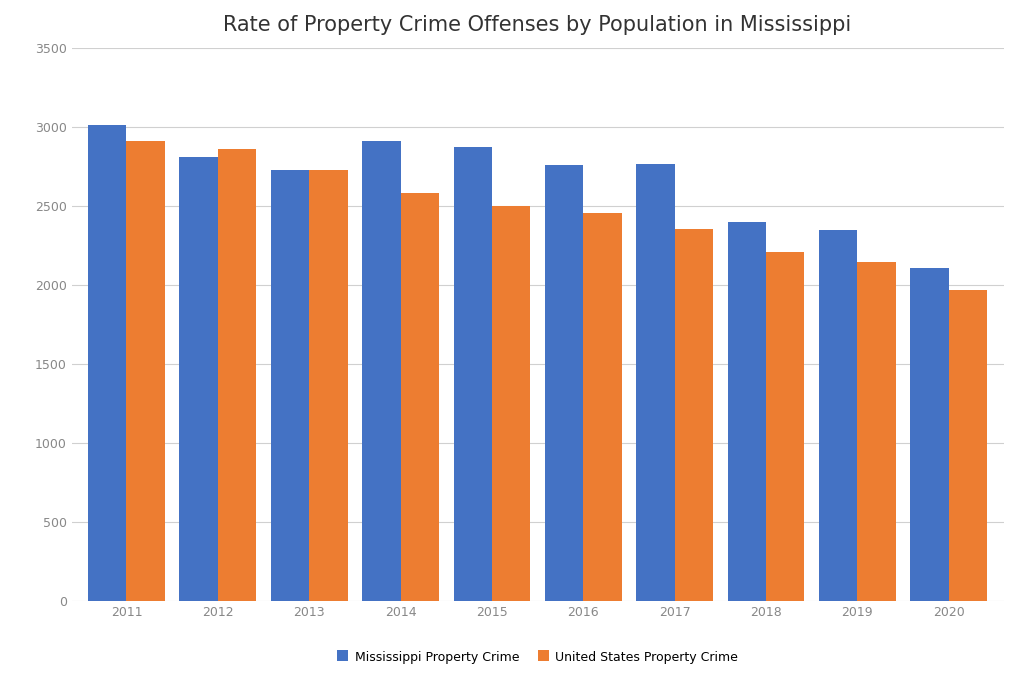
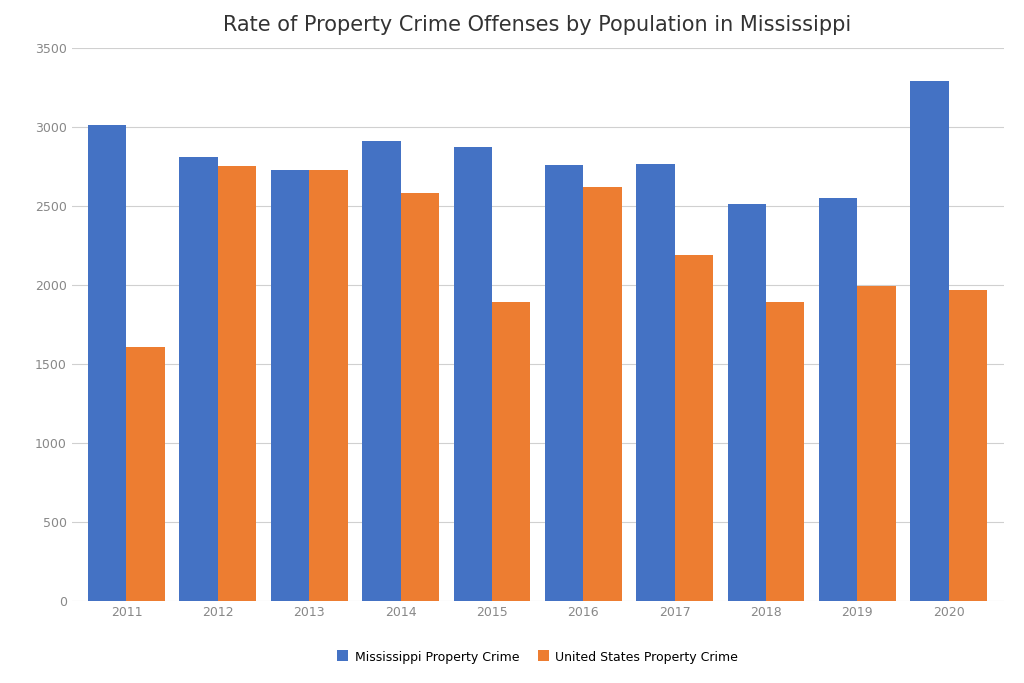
United States Property Crime/2011: 2910 -> 1610
United States Property Crime/2012: 2860 -> 2750
United States Property Crime/2015: 2500 -> 1890
United States Property Crime/2016: 2460 -> 2620
United States Property Crime/2017: 2360 -> 2190
Mississippi Property Crime/2018: 2400 -> 2510
United States Property Crime/2018: 2210 -> 1890
Mississippi Property Crime/2019: 2340 -> 2550
United States Property Crime/2019: 2140 -> 1990
Mississippi Property Crime/2020: 2110 -> 3290
